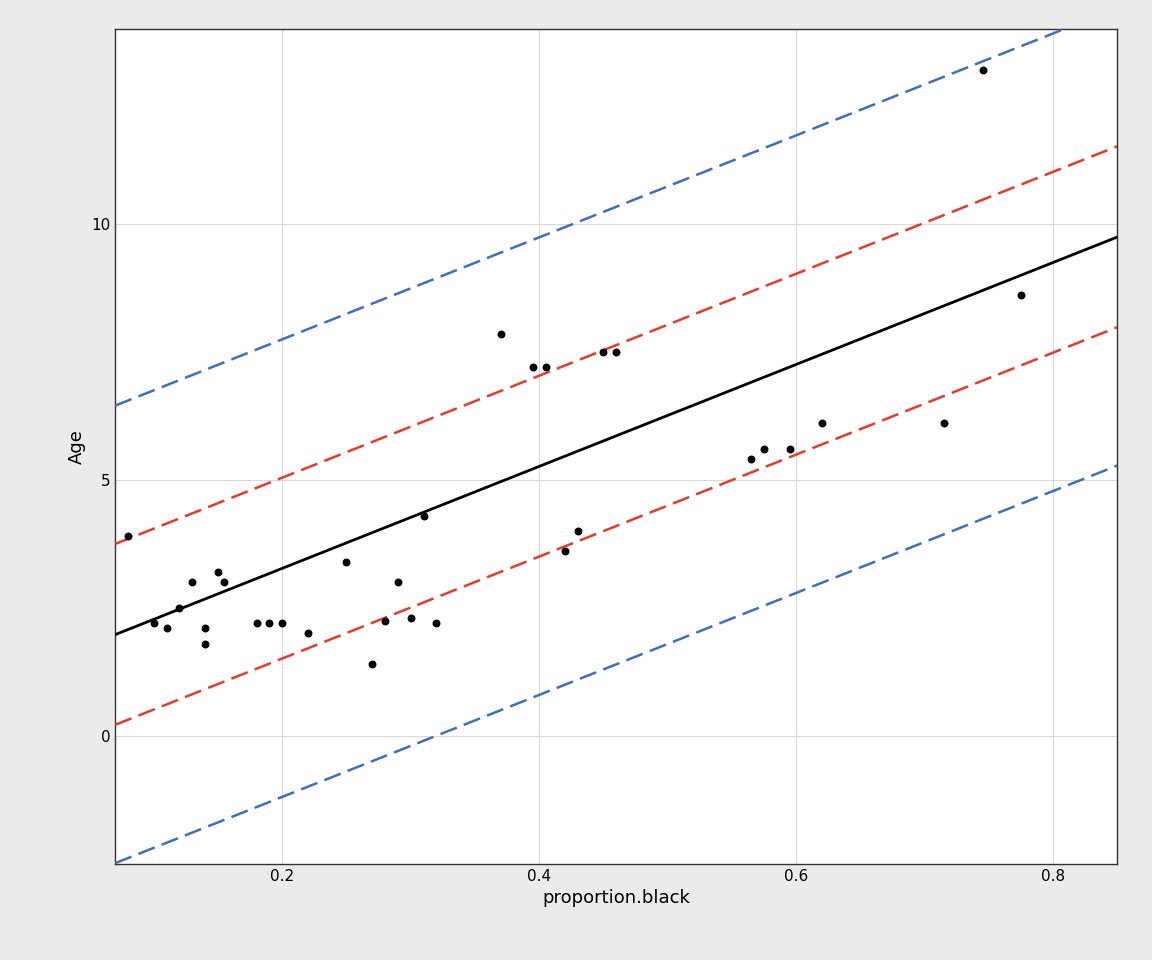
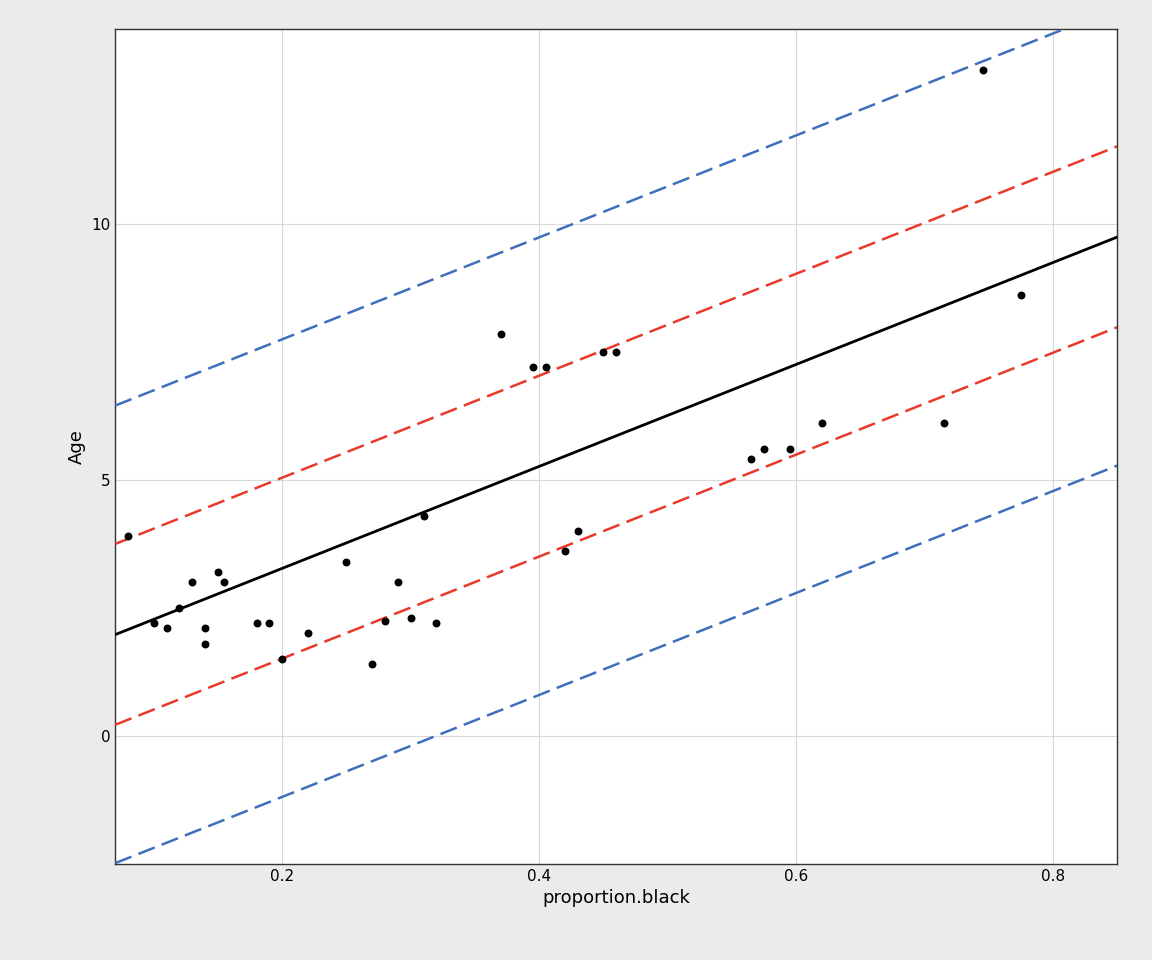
0.2: 2.20 -> 1.50
